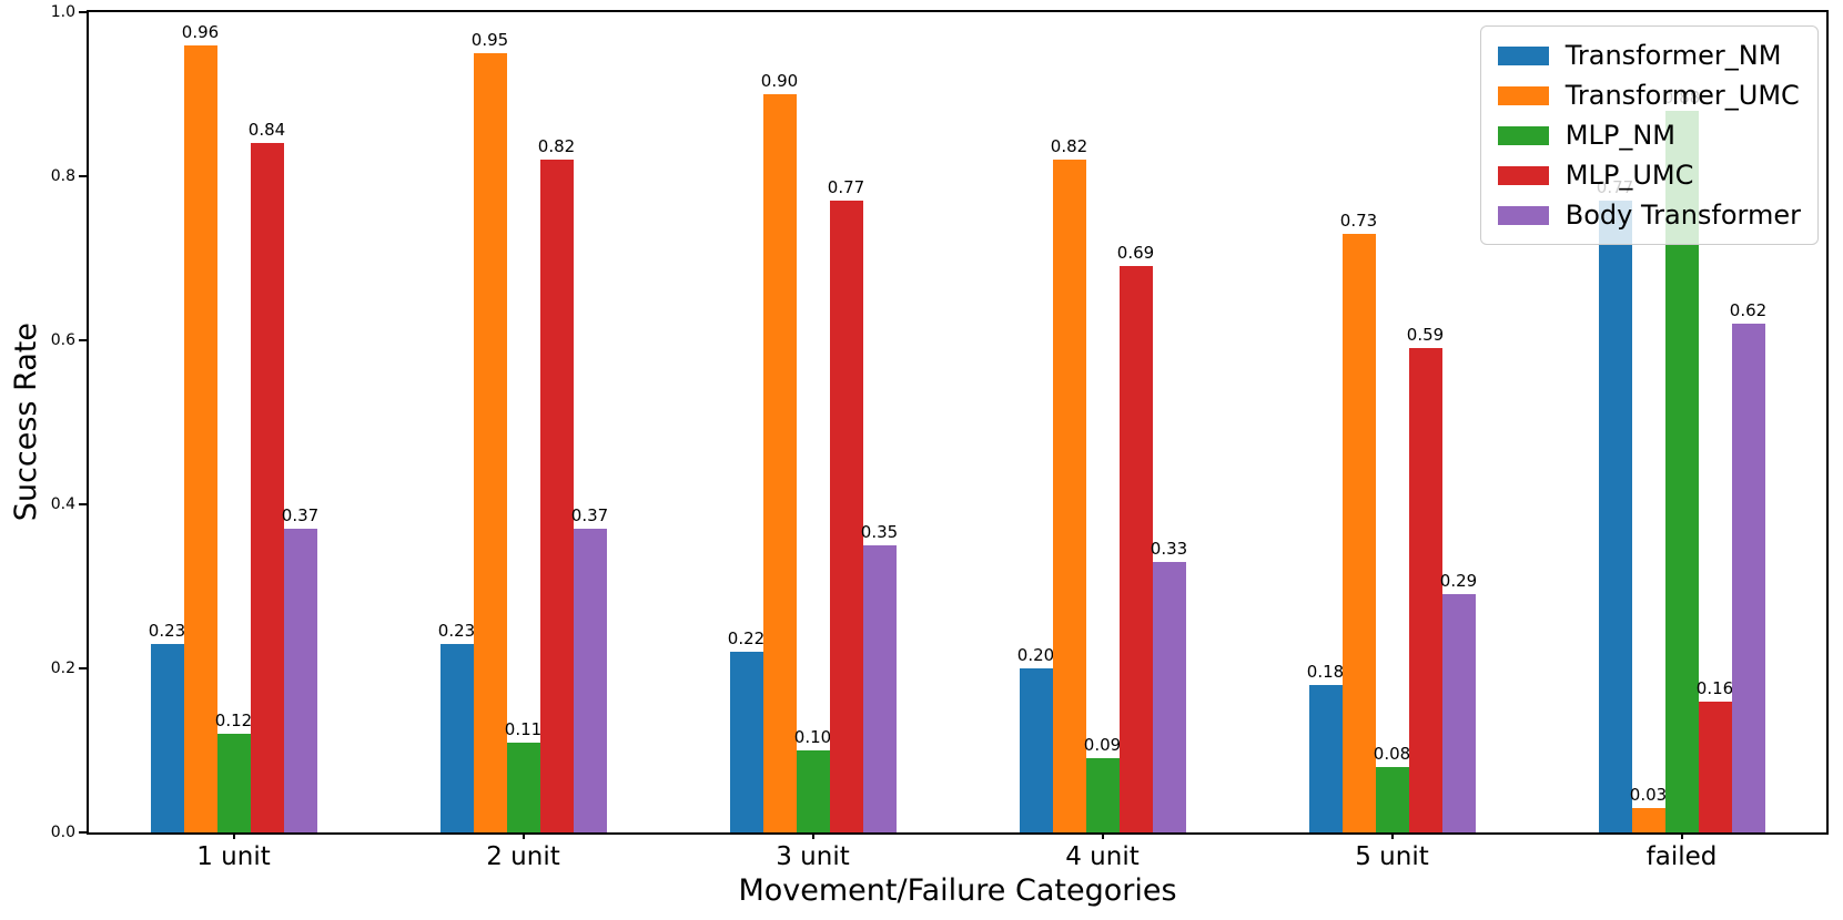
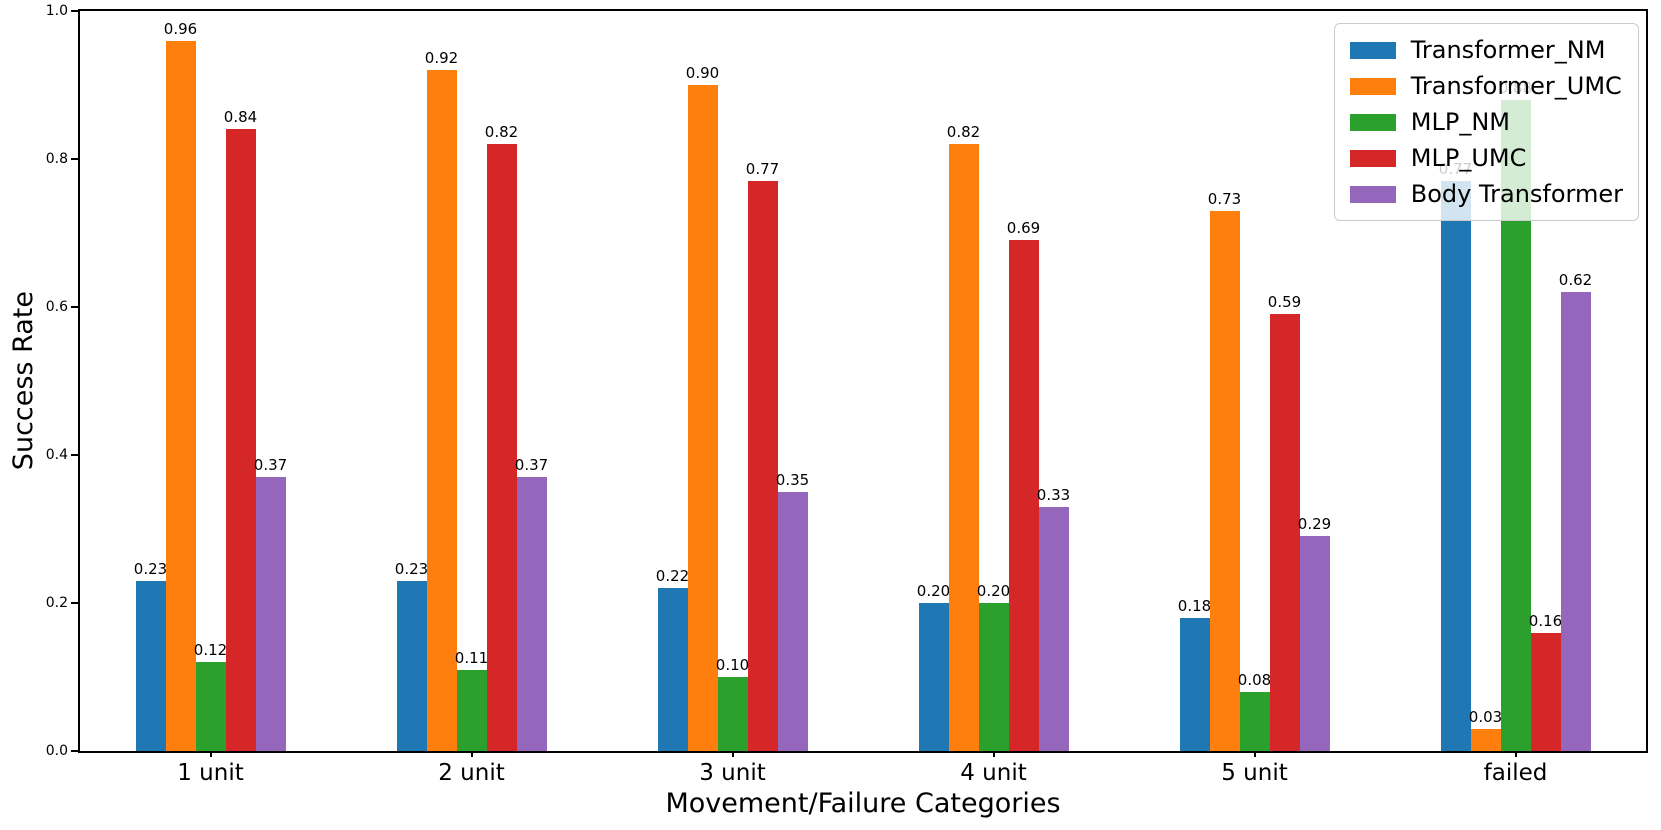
Transformer_UMC/2 unit: 0.95 -> 0.92
MLP_NM/4 unit: 0.09 -> 0.20
